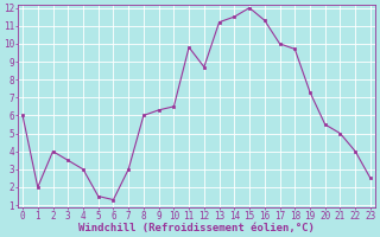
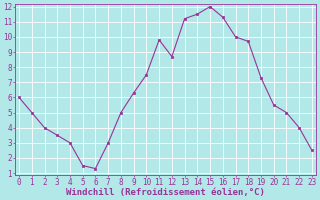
1: 2.0 -> 5.0
8: 6.0 -> 5.0
10: 6.5 -> 7.5
